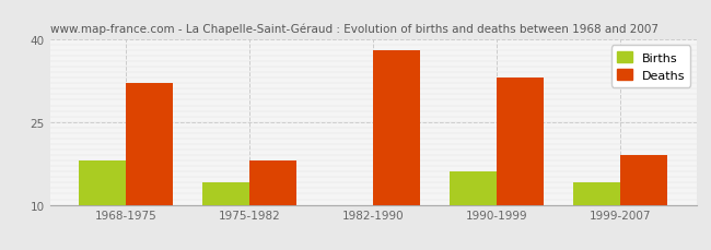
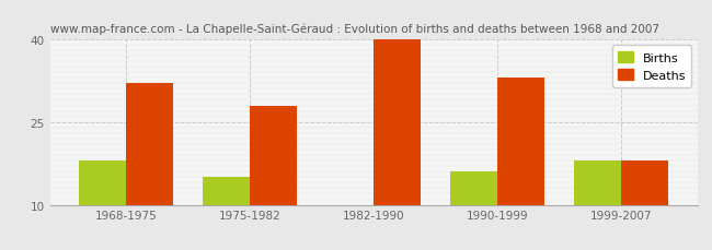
Births/1975-1982: 14 -> 15
Deaths/1975-1982: 18 -> 28
Deaths/1982-1990: 38 -> 40
Births/1999-2007: 14 -> 18
Deaths/1999-2007: 19 -> 18
